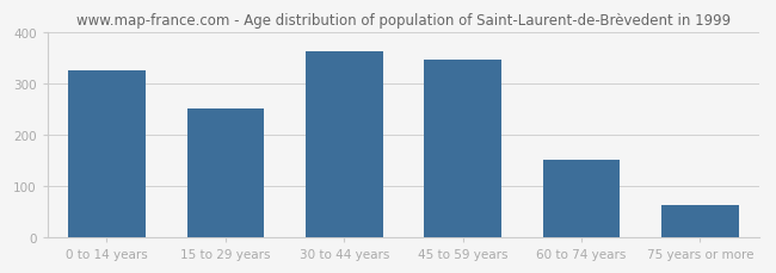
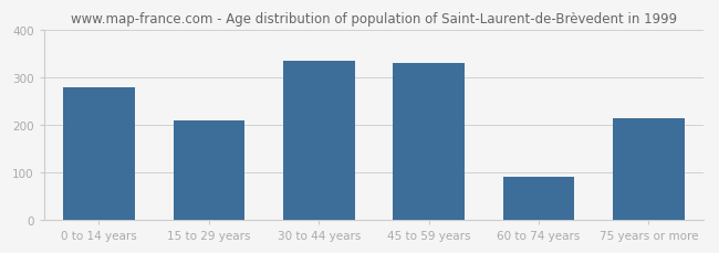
0 to 14 years: 325 -> 280
15 to 29 years: 250 -> 210
30 to 44 years: 362 -> 335
45 to 59 years: 347 -> 330
60 to 74 years: 151 -> 90
75 years or more: 63 -> 215
